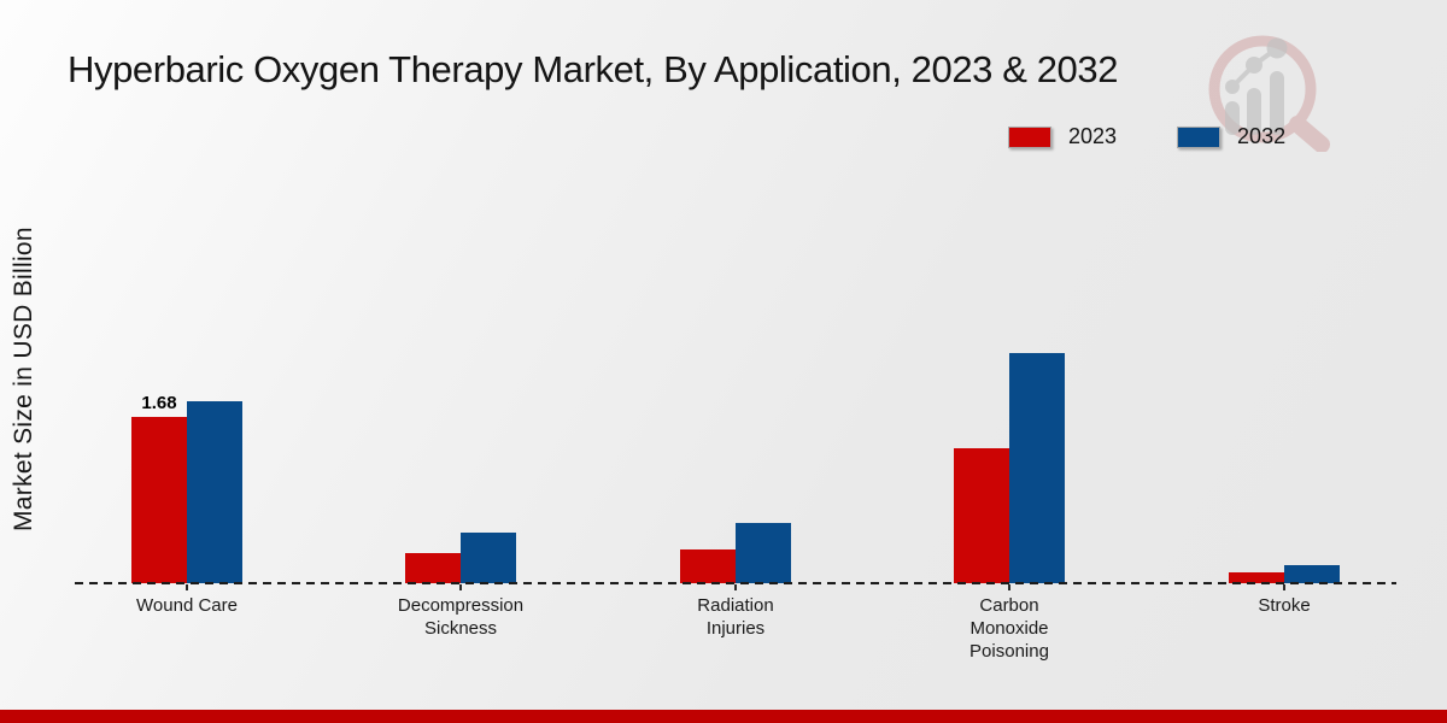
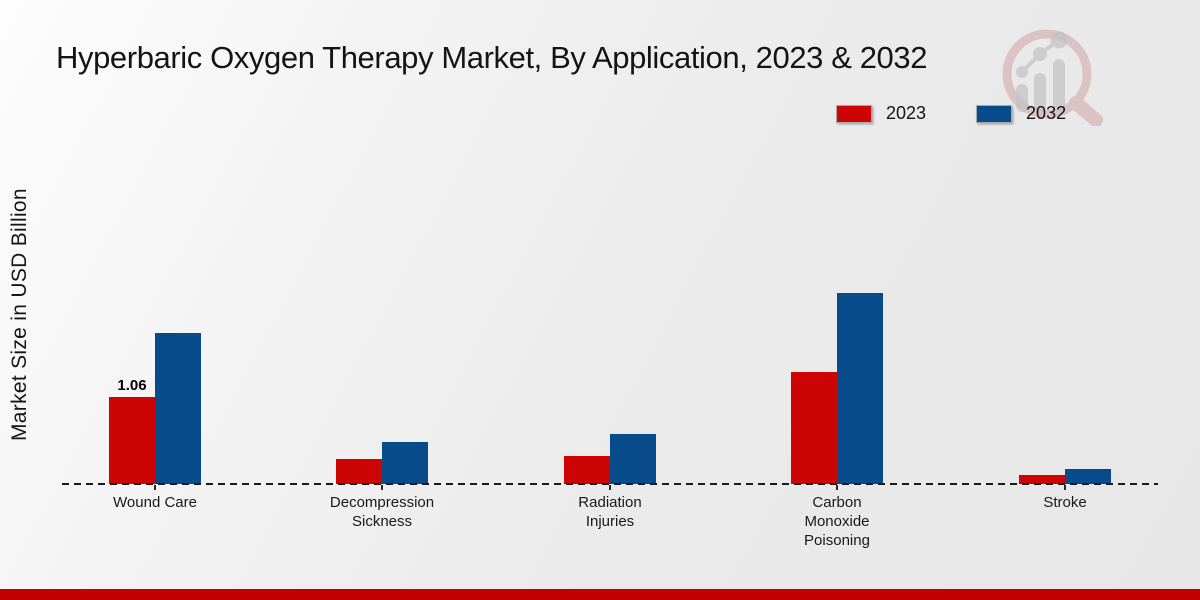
2023/Wound Care: 1.68 -> 1.06
